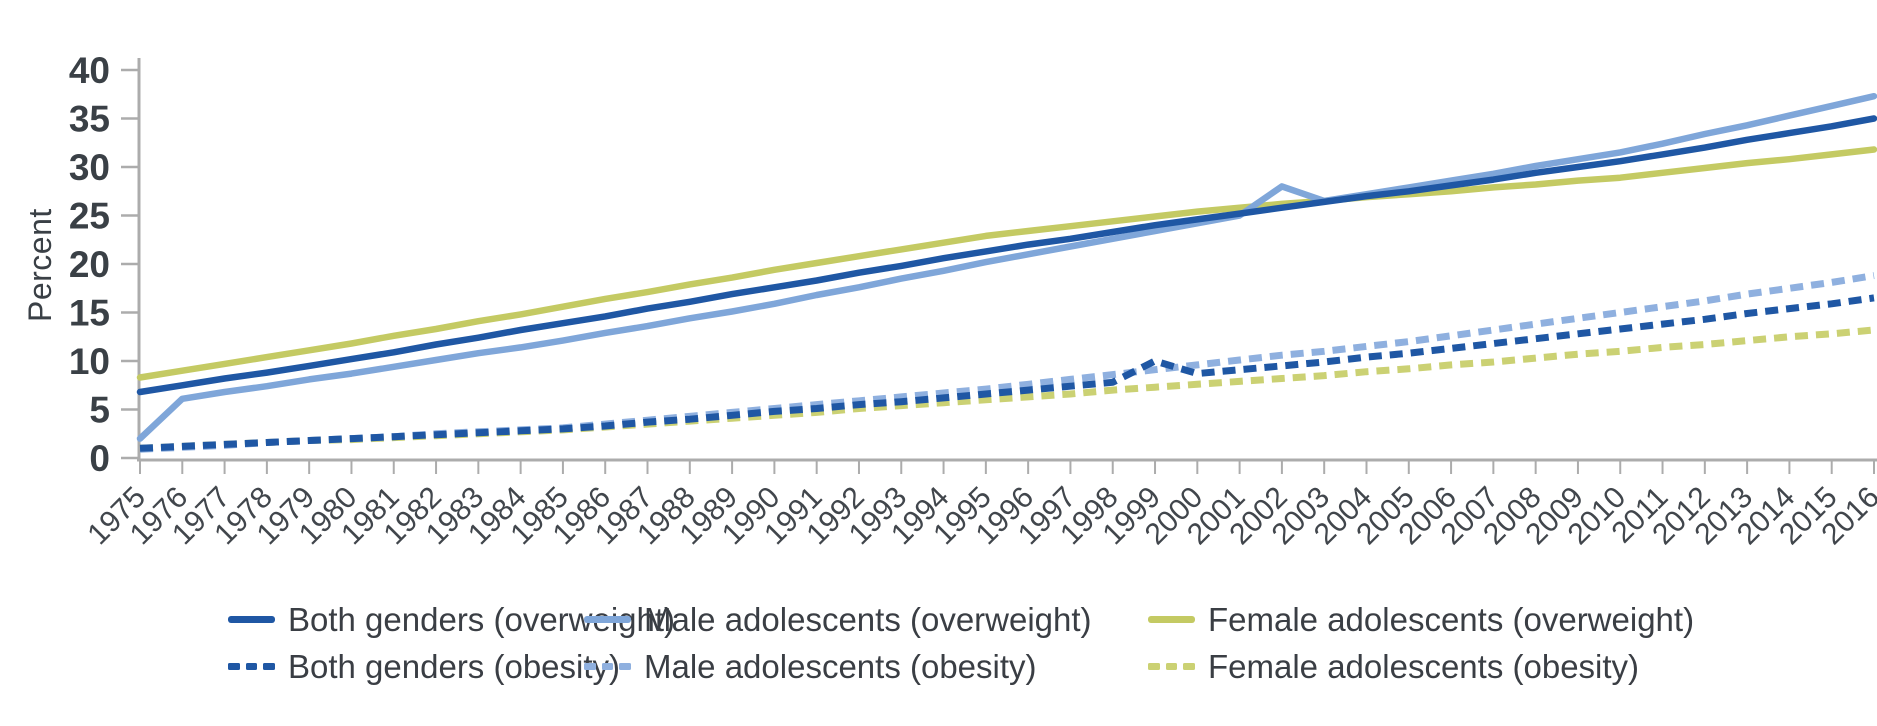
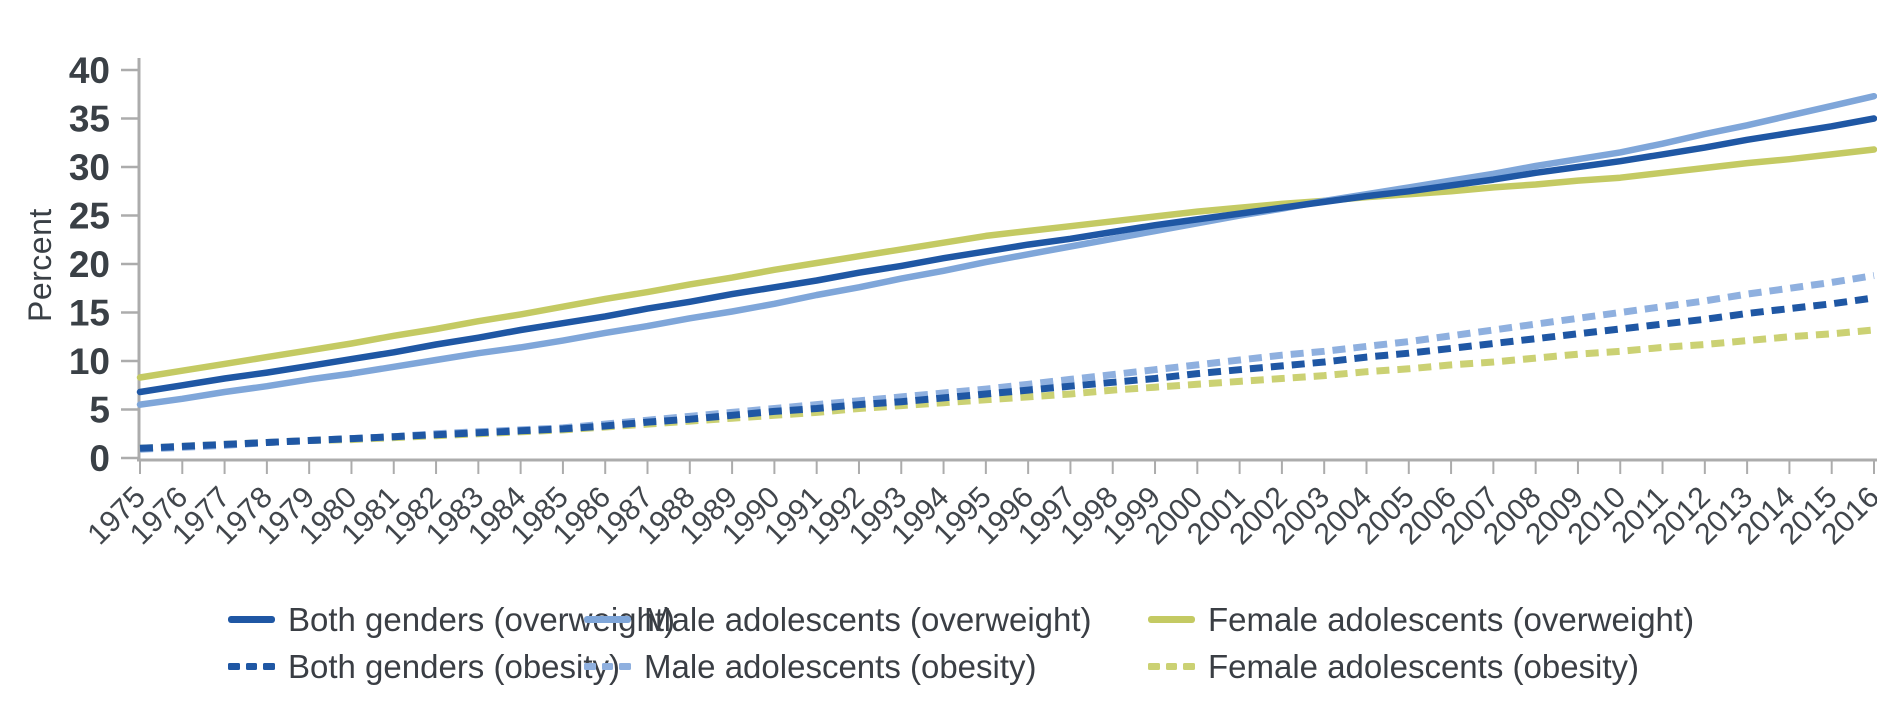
Male adolescents (overweight)/1975: 2 -> 6
Both genders (obesity)/1999: 10 -> 8
Male adolescents (overweight)/2002: 28 -> 26
